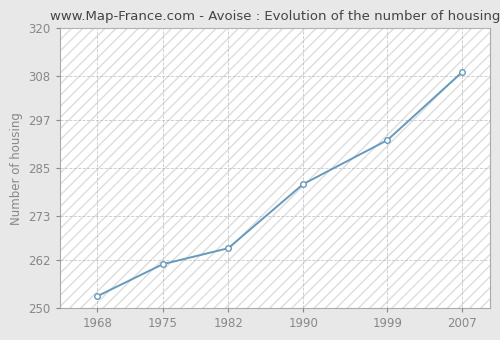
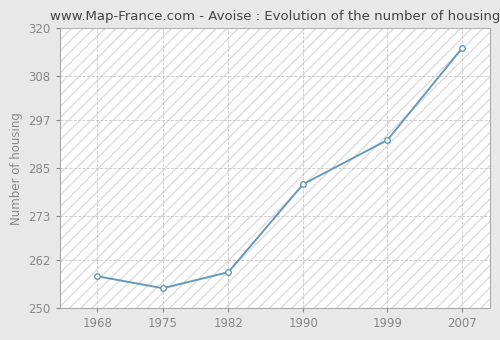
1968: 253 -> 258
1975: 261 -> 255
1982: 265 -> 259
2007: 309 -> 315
